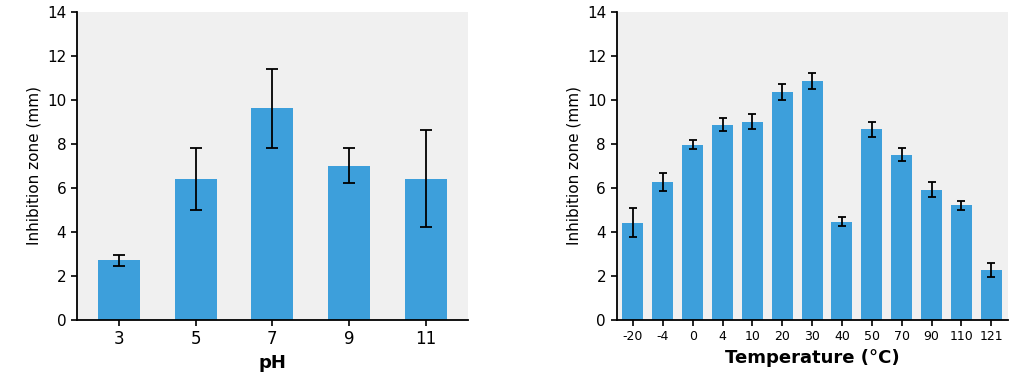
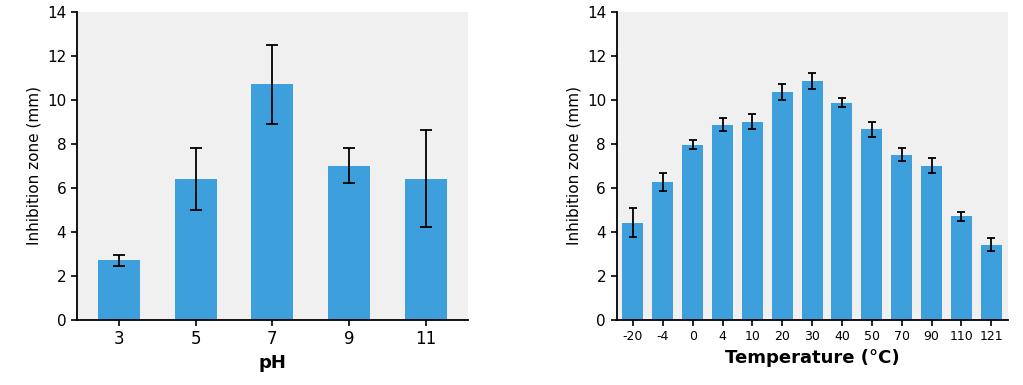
7: 9.6 -> 10.7
40: 4.45 -> 9.85
90: 5.90 -> 7.00
110: 5.20 -> 4.70
121: 2.25 -> 3.40
